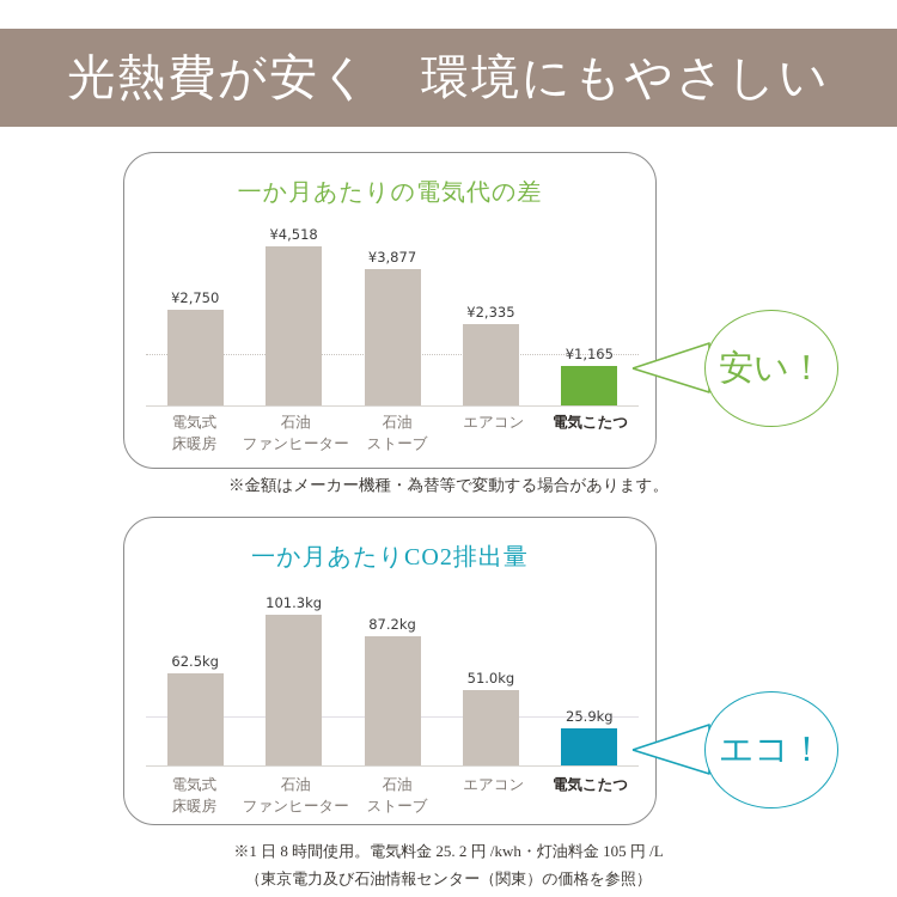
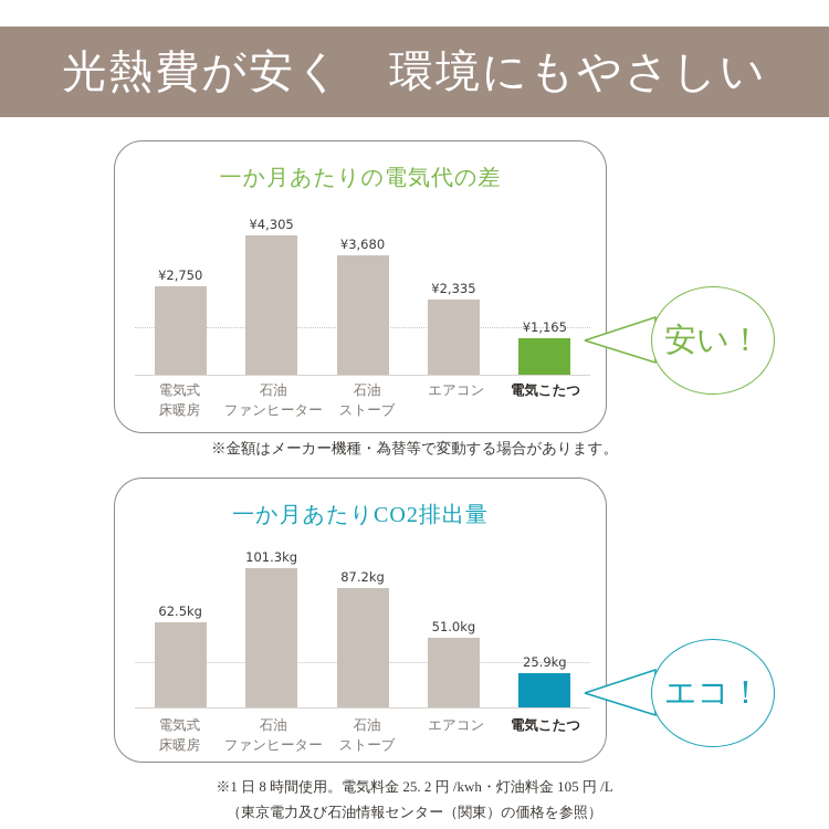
一か月あたりの電気代の差/石油 ファンヒーター: ¥4,518 -> ¥4,305
一か月あたりの電気代の差/石油 ストーブ: ¥3,877 -> ¥3,680
